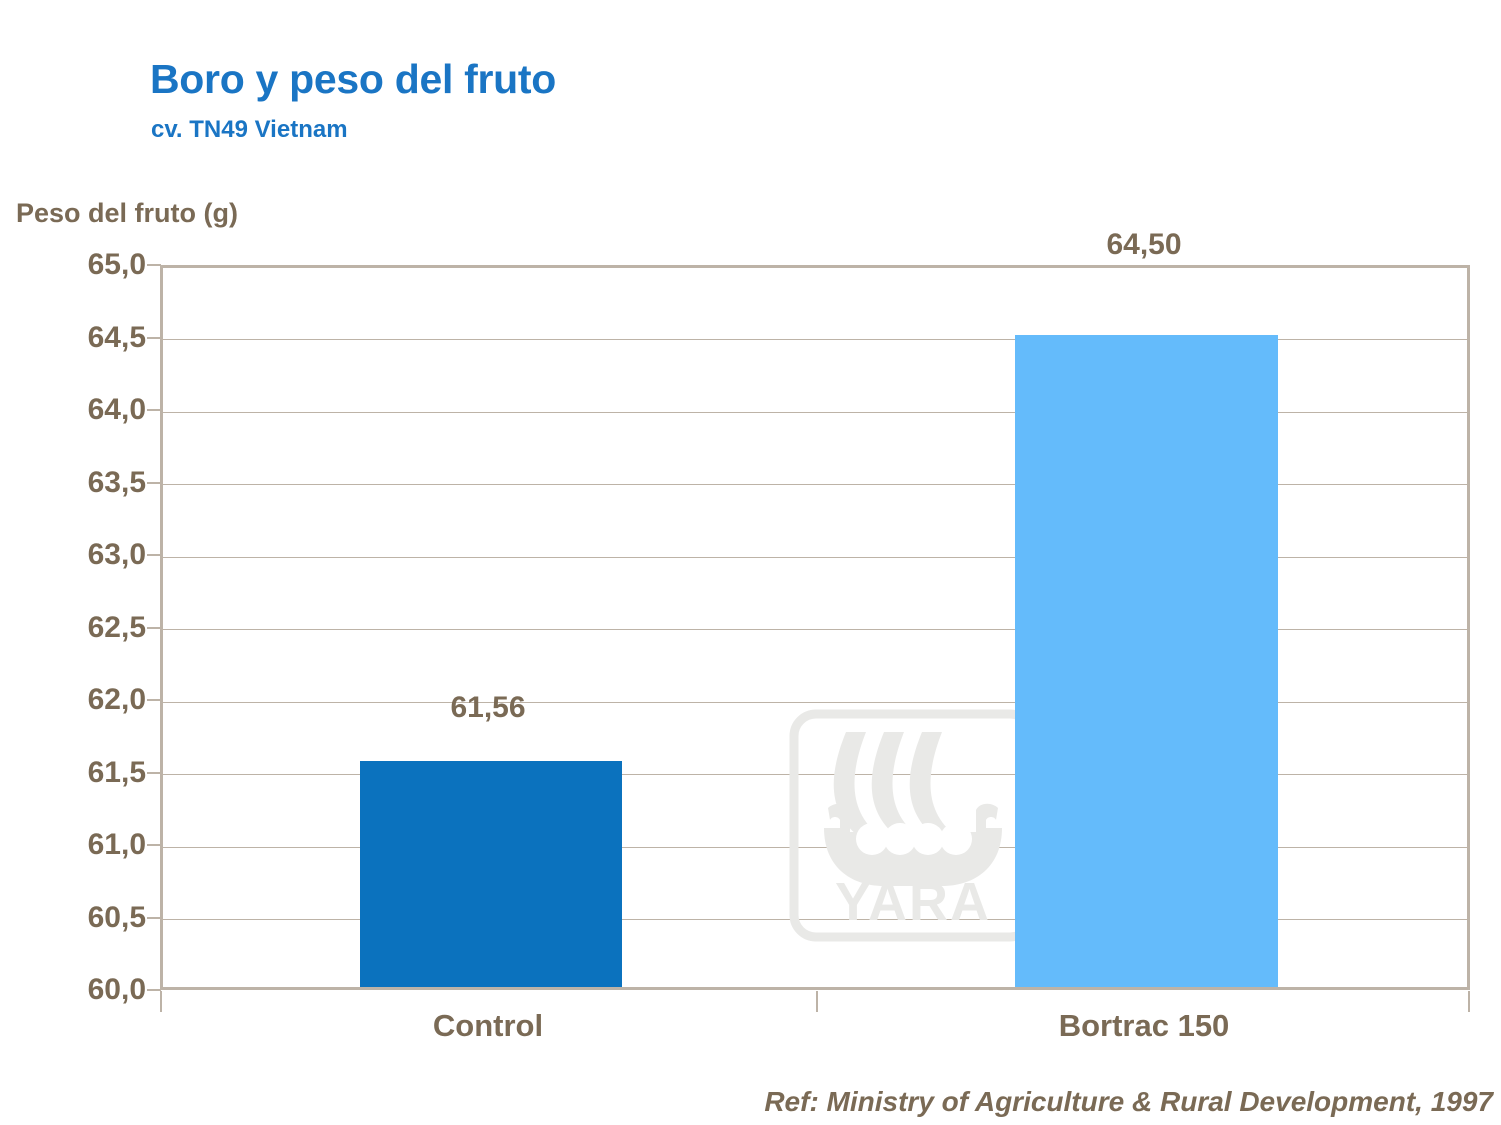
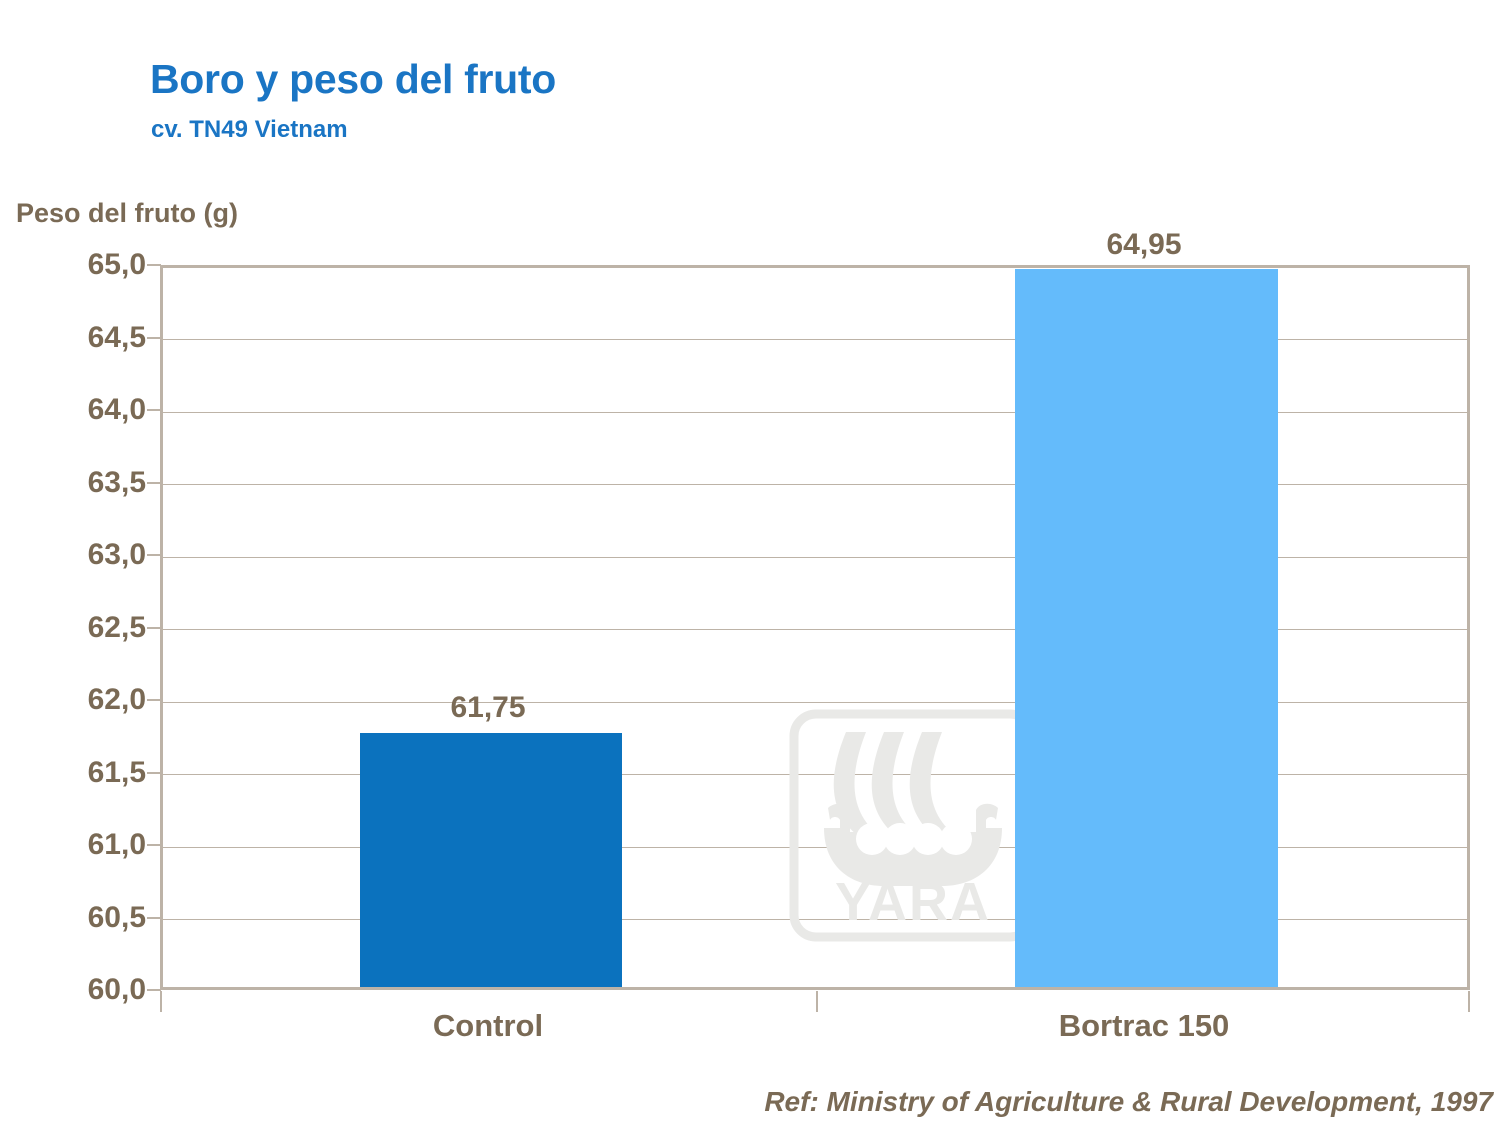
Control: 61,56 -> 61,75
Bortrac 150: 64,50 -> 64,95
